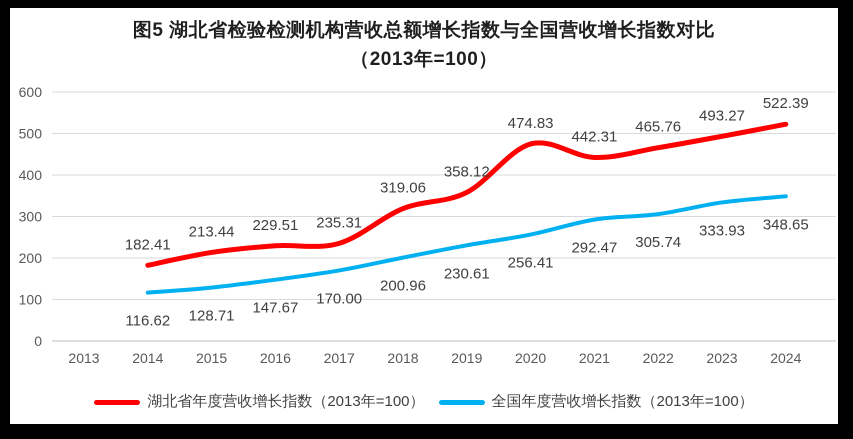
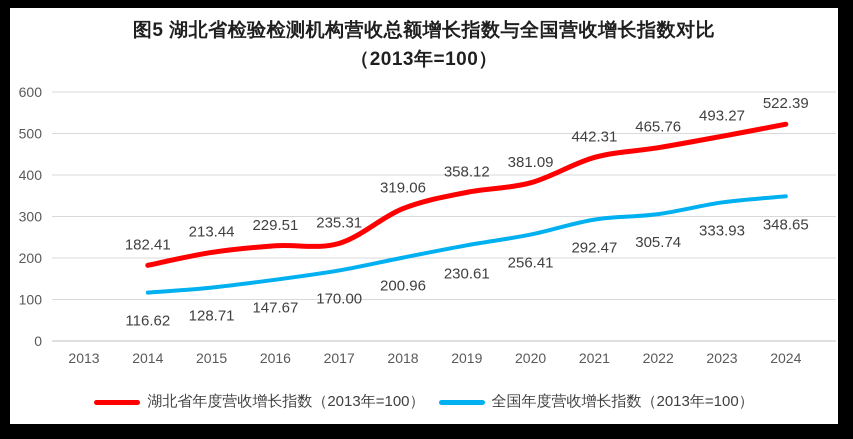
湖北省年度营收增长指数（2013年=100）/2020: 474.83 -> 381.09
